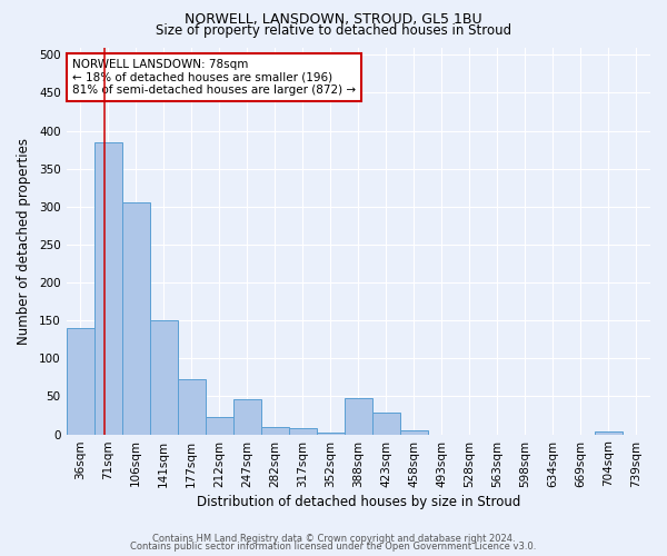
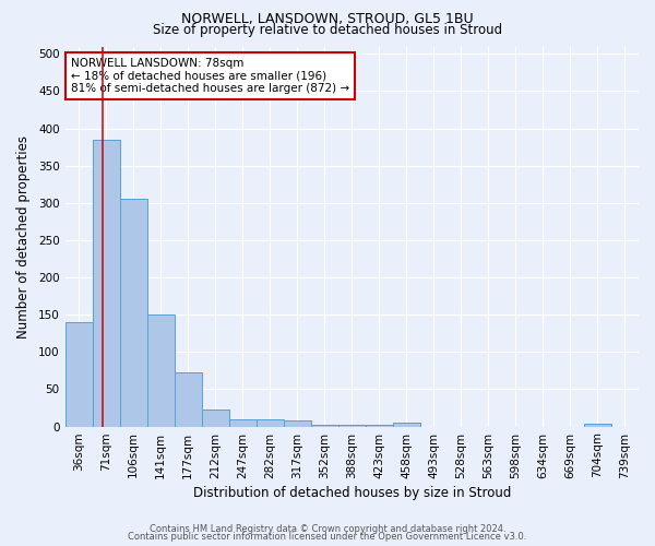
247sqm: 46 -> 10
388sqm: 48 -> 3
423sqm: 28 -> 3
